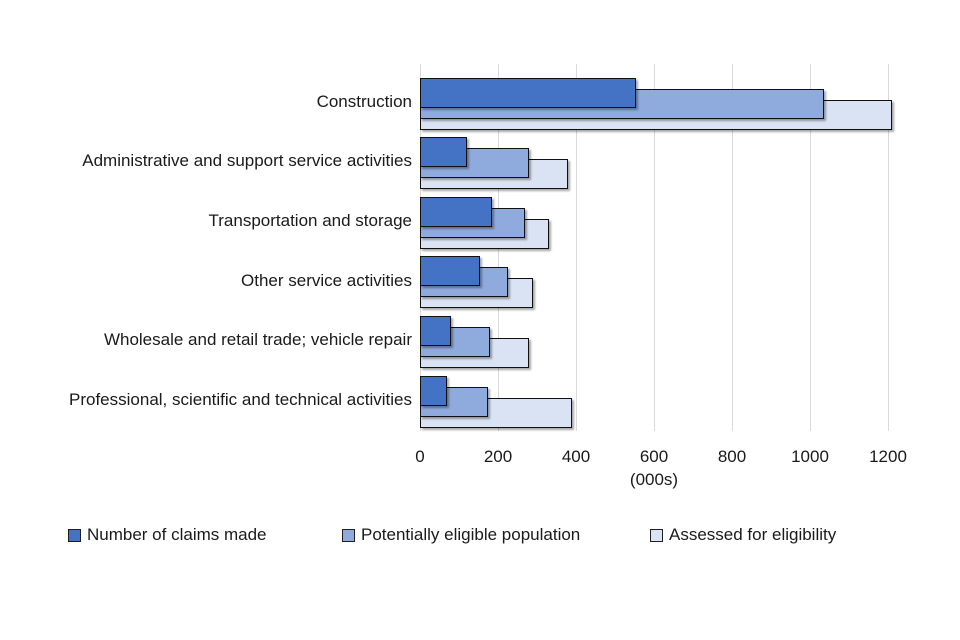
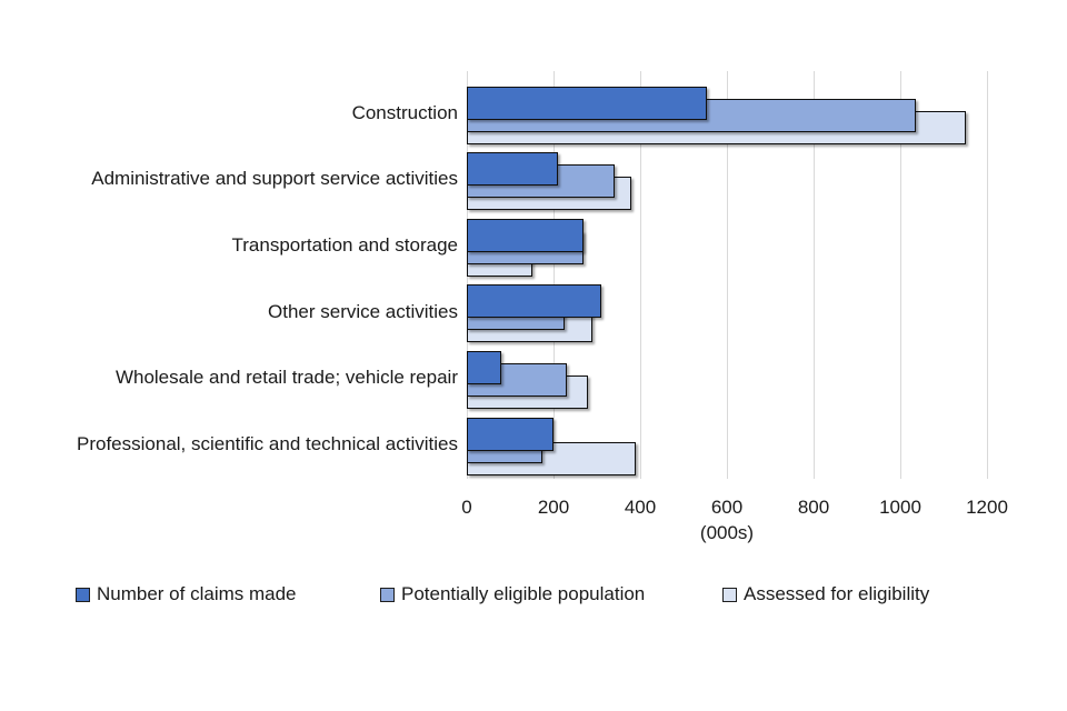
Assessed for eligibility/Construction: 1210 -> 1150
Number of claims made/Administrative and support service activities: 120 -> 210
Potentially eligible population/Administrative and support service activities: 280 -> 340
Number of claims made/Transportation and storage: 180 -> 270
Assessed for eligibility/Transportation and storage: 330 -> 150
Number of claims made/Other service activities: 160 -> 310
Potentially eligible population/Wholesale and retail trade; vehicle repair: 180 -> 230
Number of claims made/Professional, scientific and technical activities: 70 -> 200
